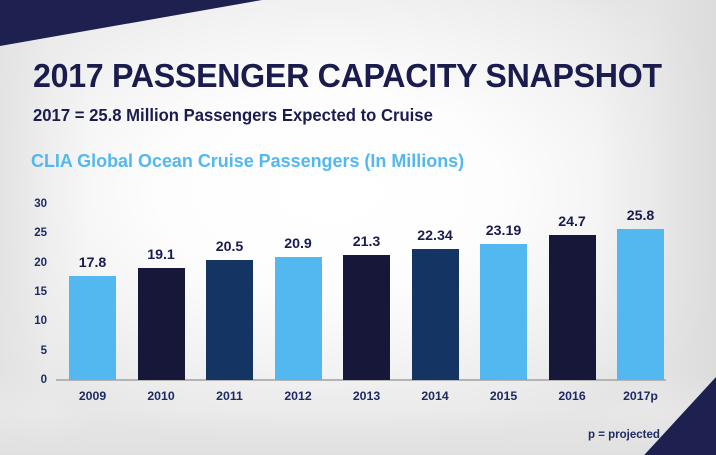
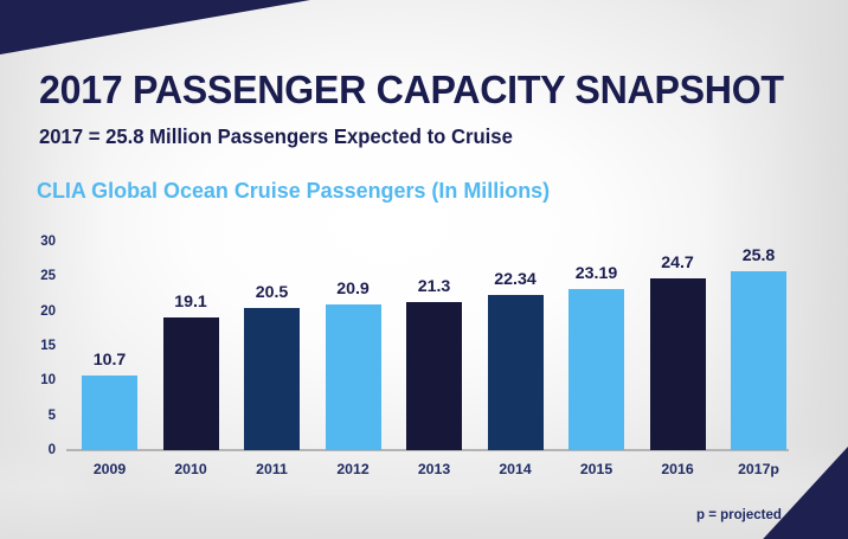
2009: 17.8 -> 10.7
